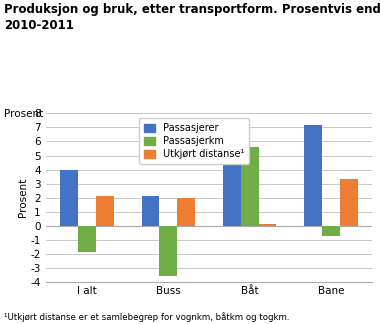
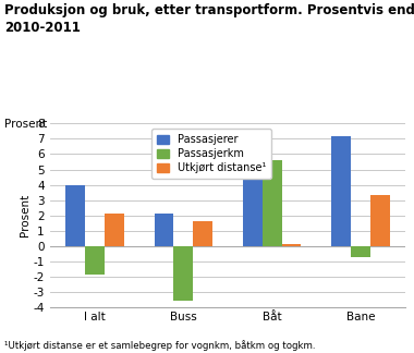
Utkjørt distanse¹/Buss: 2.0 -> 1.6
